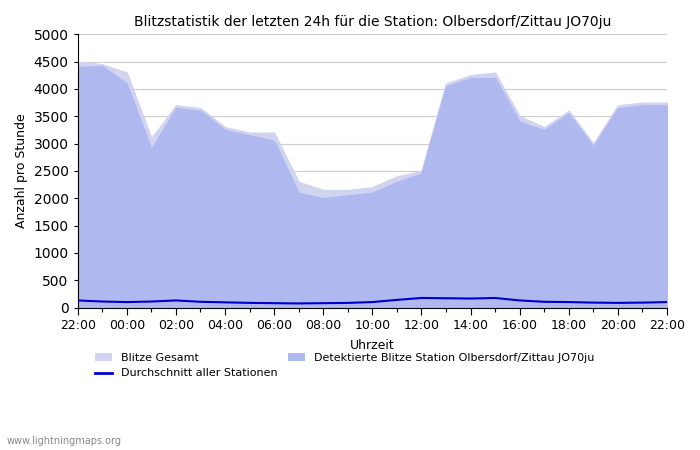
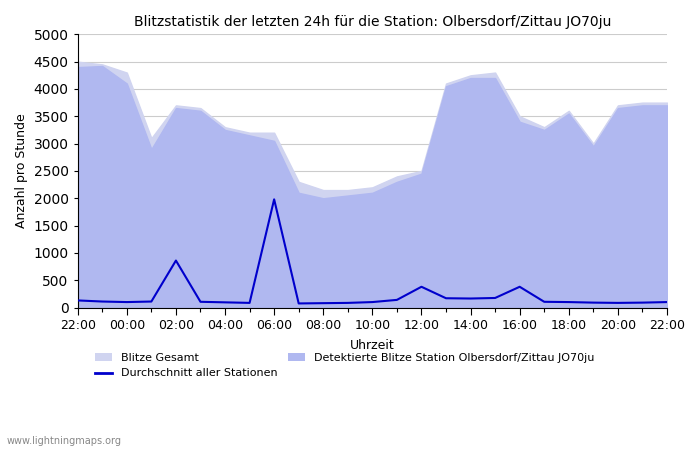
Durchschnitt aller Stationen/02:00: 130 -> 860
Durchschnitt aller Stationen/06:00: 80 -> 1980
Durchschnitt aller Stationen/12:00: 180 -> 380
Durchschnitt aller Stationen/16:00: 130 -> 380
